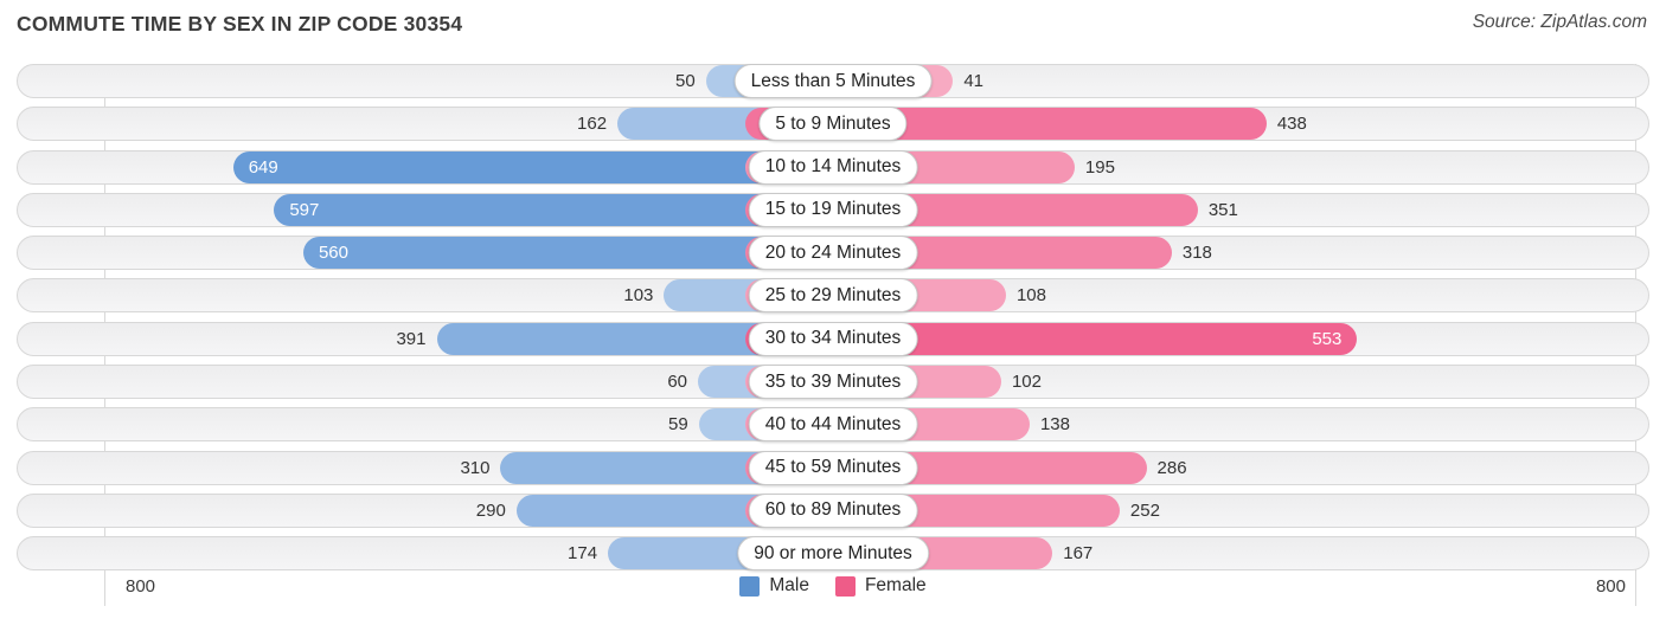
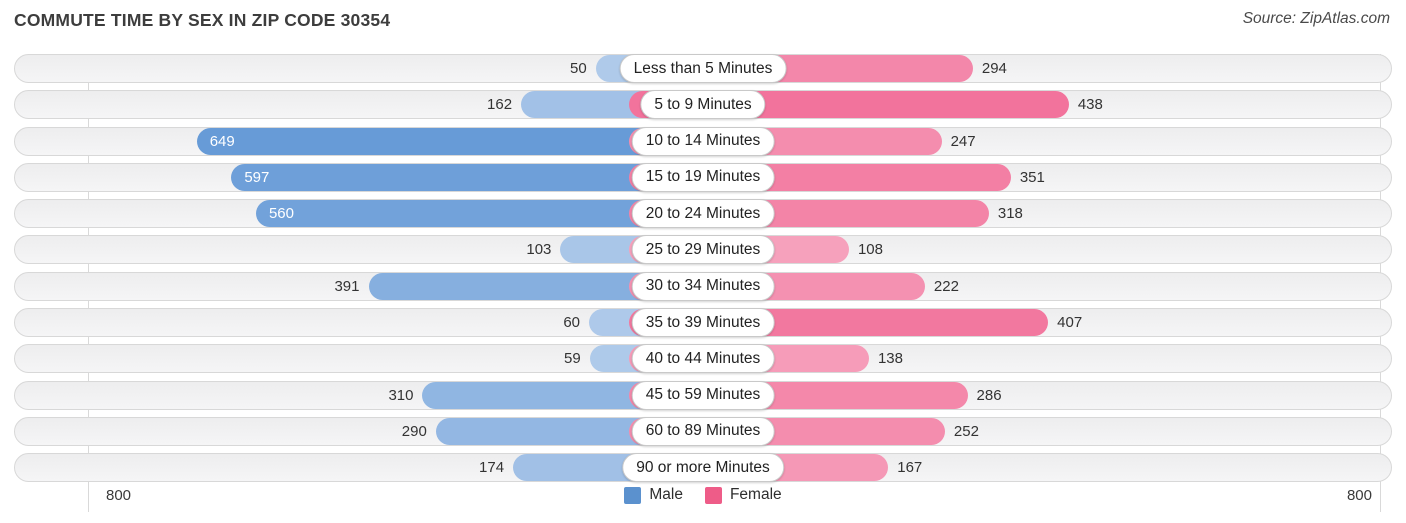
Female/Less than 5 Minutes: 41 -> 294
Female/10 to 14 Minutes: 195 -> 247
Female/30 to 34 Minutes: 553 -> 222
Female/35 to 39 Minutes: 102 -> 407
